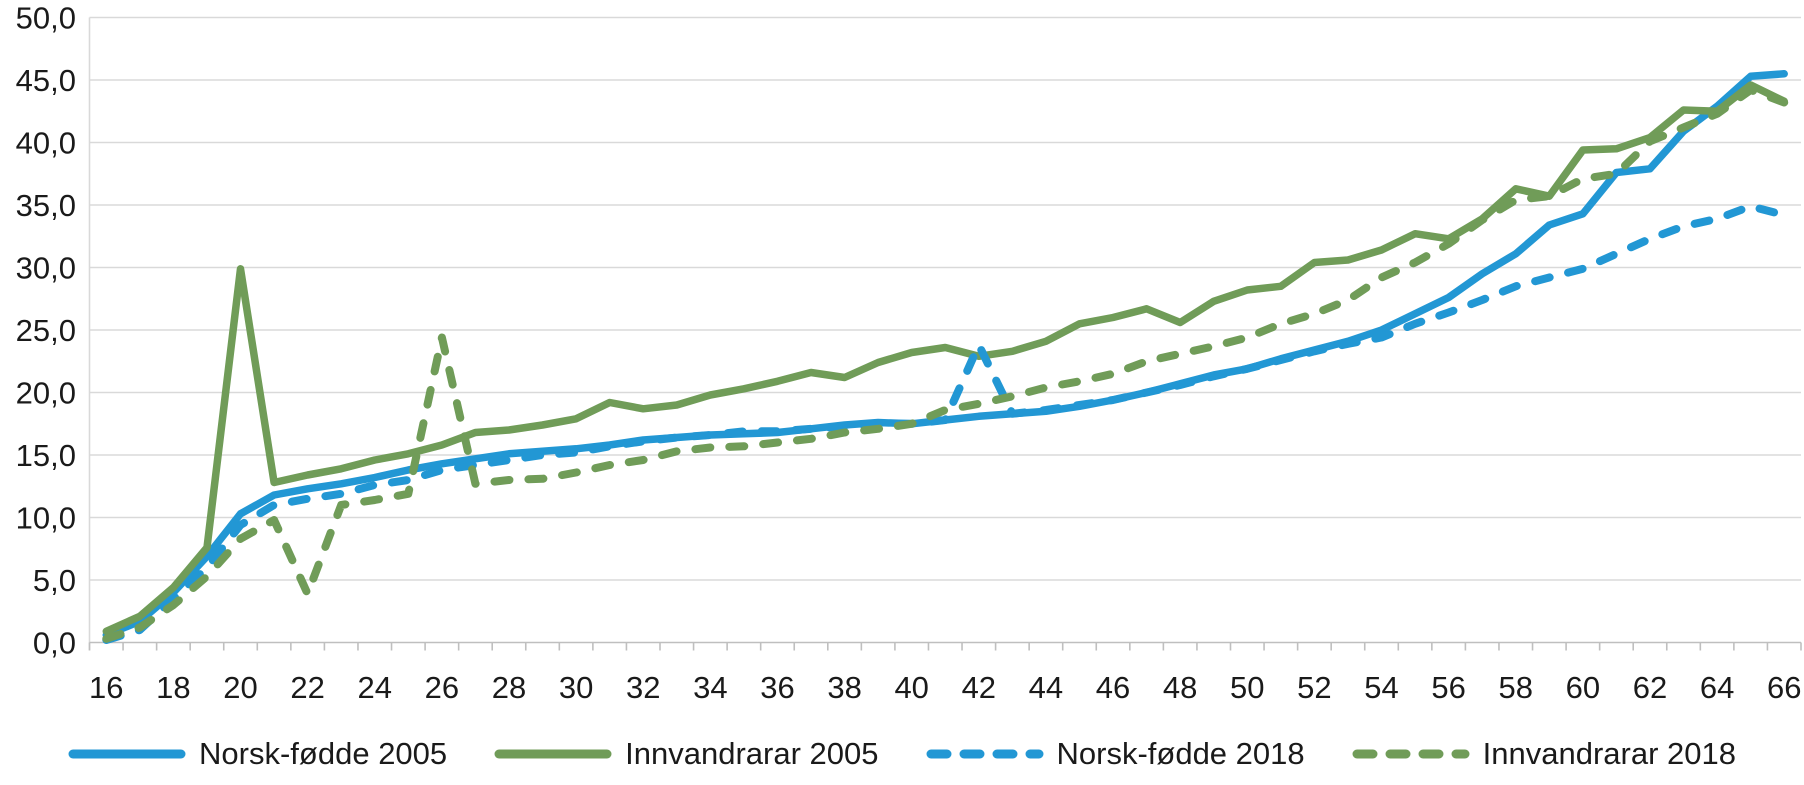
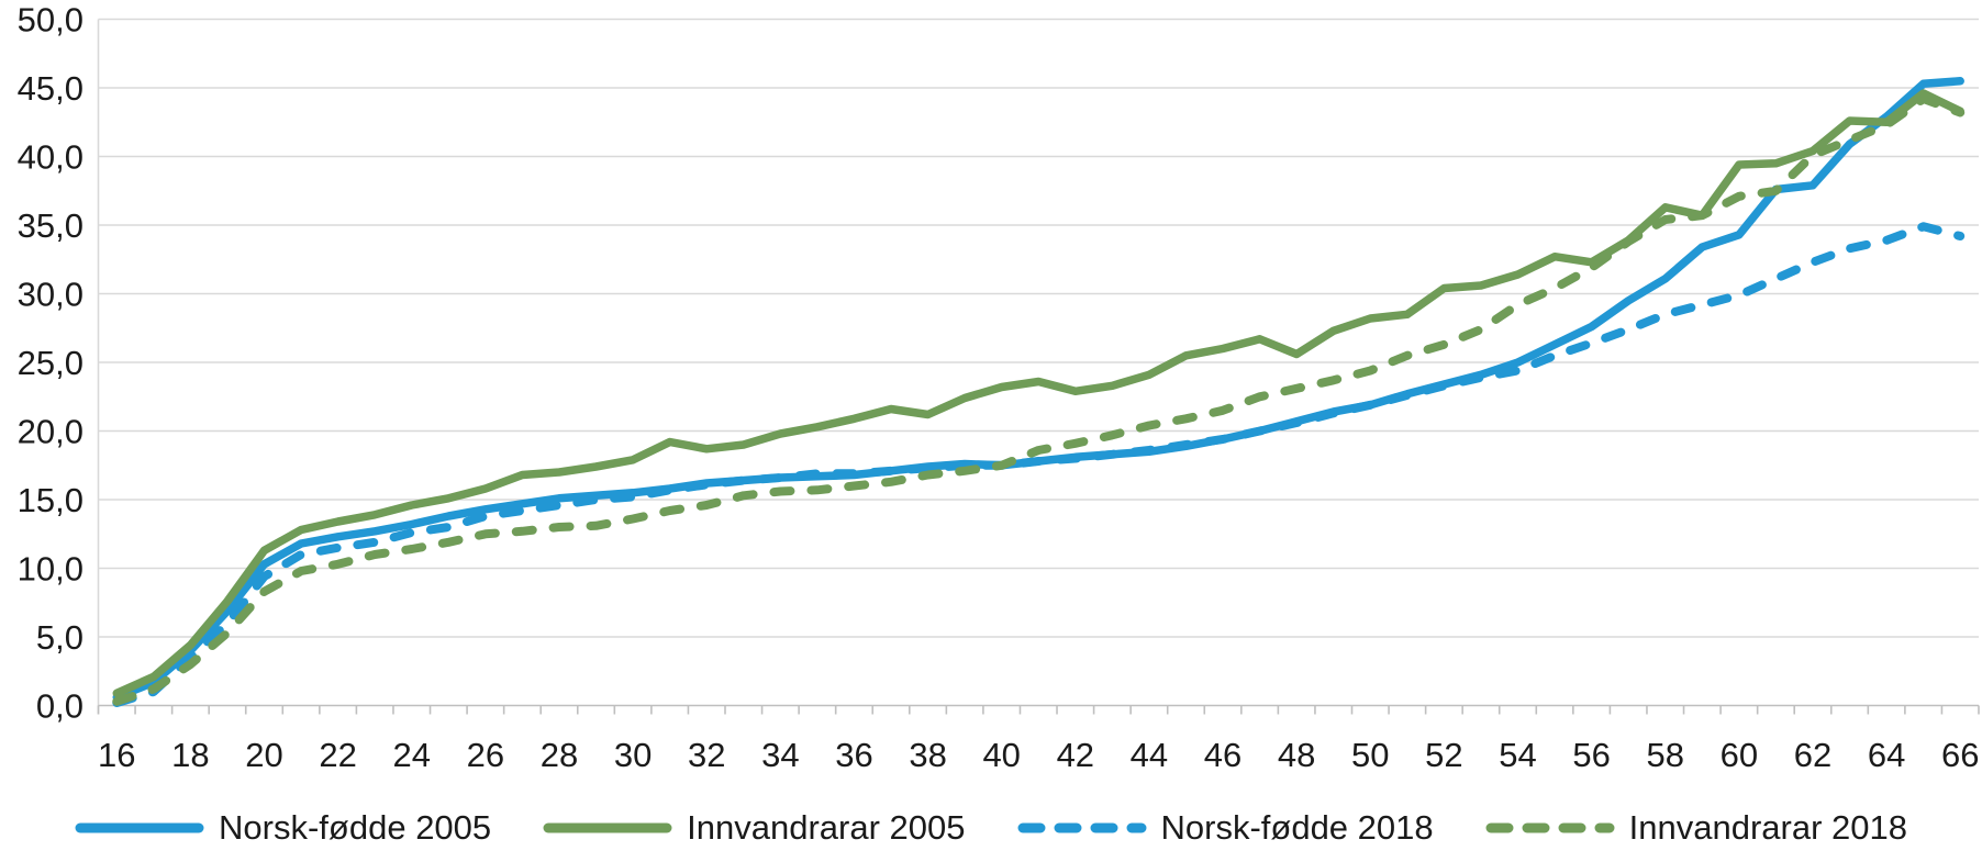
Innvandrarar 2005/20: 29,9 -> 11,3
Innvandrarar 2018/22: 3,9 -> 10,3
Innvandrarar 2018/26: 24,4 -> 12,5
Norsk-fødde 2018/42: 23,8 -> 18,0
